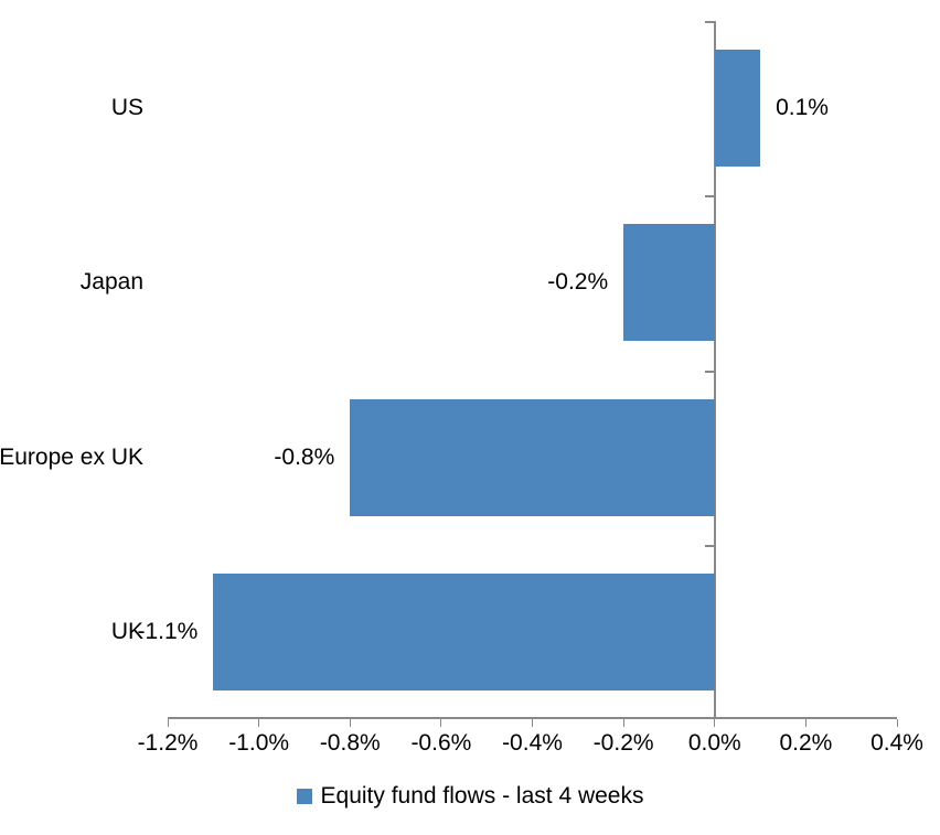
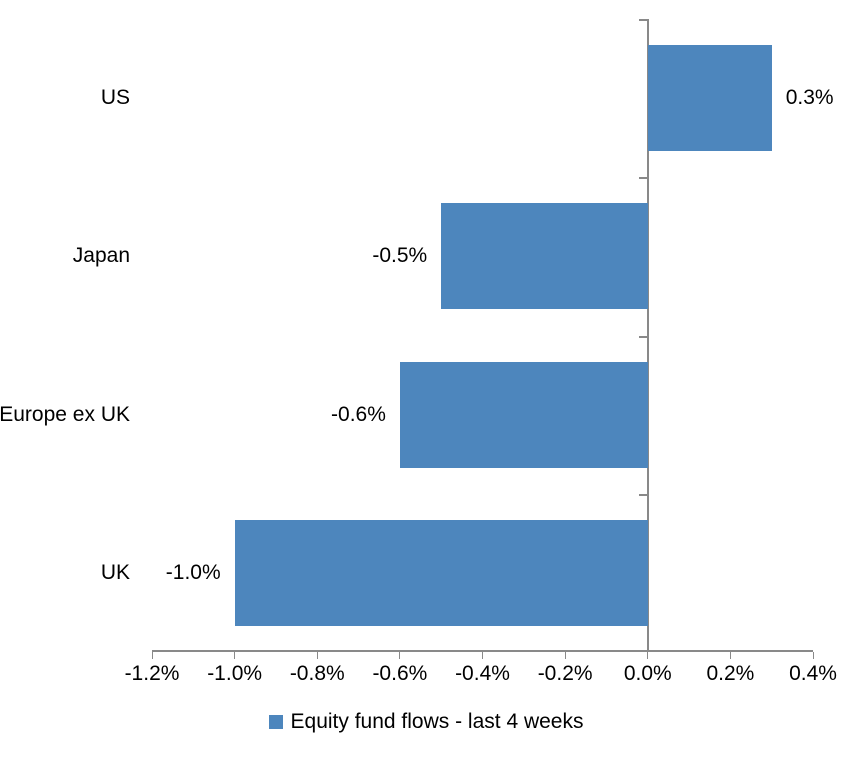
US: 0.1% -> 0.3%
Japan: -0.2% -> -0.5%
Europe ex UK: -0.8% -> -0.6%
UK: -1.1% -> -1.0%
